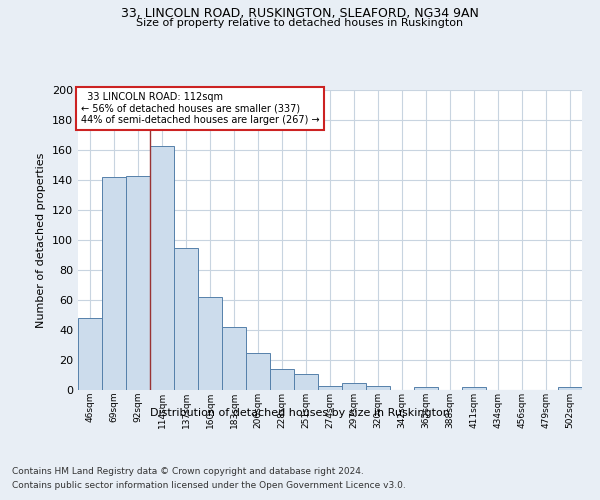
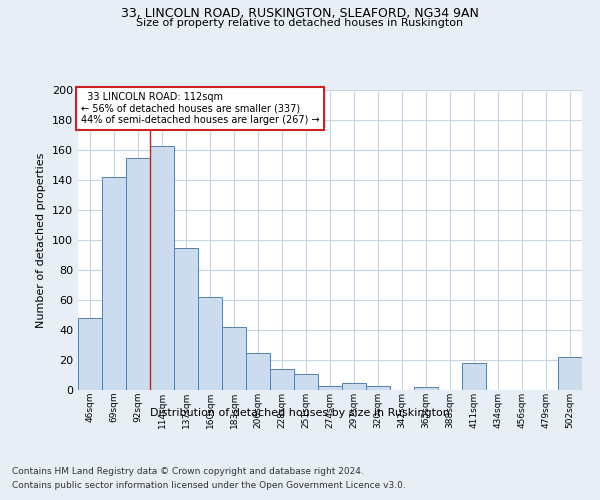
92sqm: 143 -> 155
411sqm: 2 -> 18
502sqm: 2 -> 22
